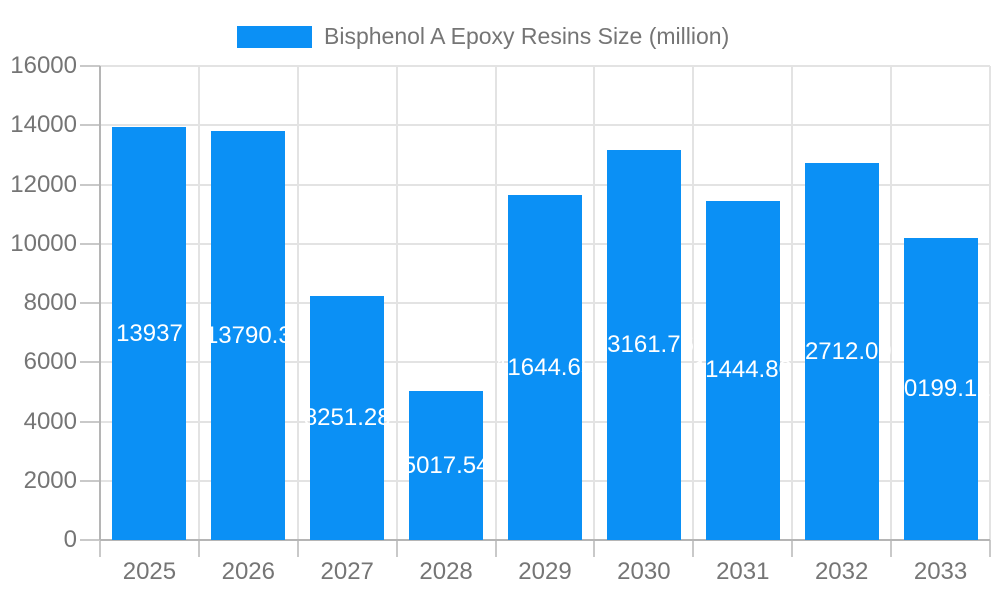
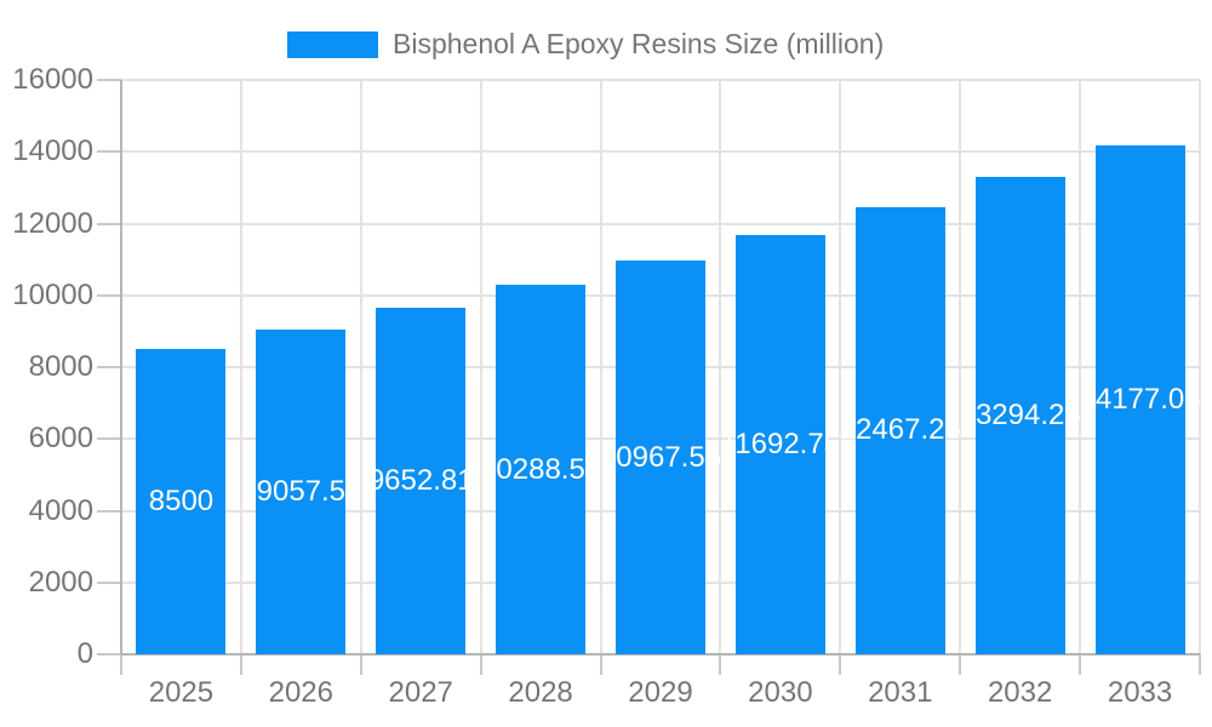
2025: 13937 -> 8500
2026: 13790.3 -> 9057.5
2027: 8251.28 -> 9652.81
2028: 5017.54 -> 10288.55
2029: 11644.65 -> 10967.55
2030: 13161.76 -> 11692.75
2031: 11444.80 -> 12467.25
2032: 12712.09 -> 13294.25
2033: 10199.12 -> 14177.05
